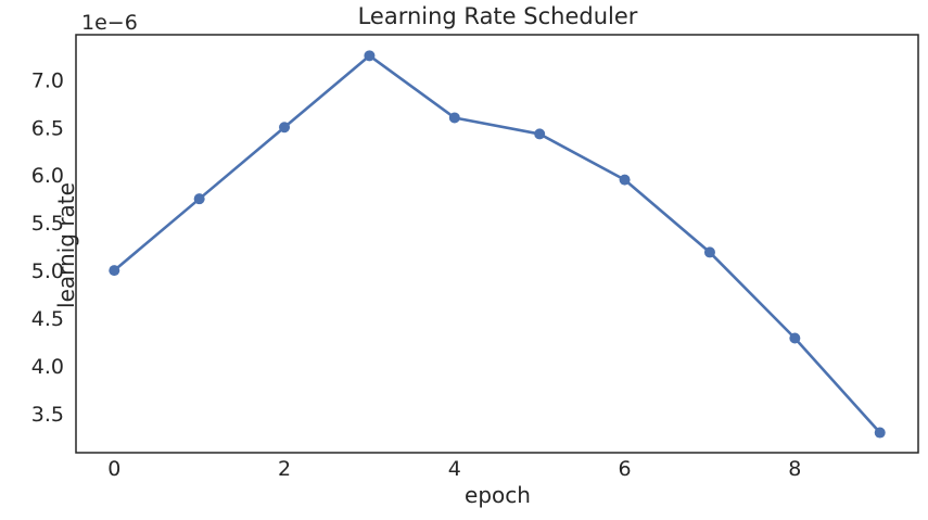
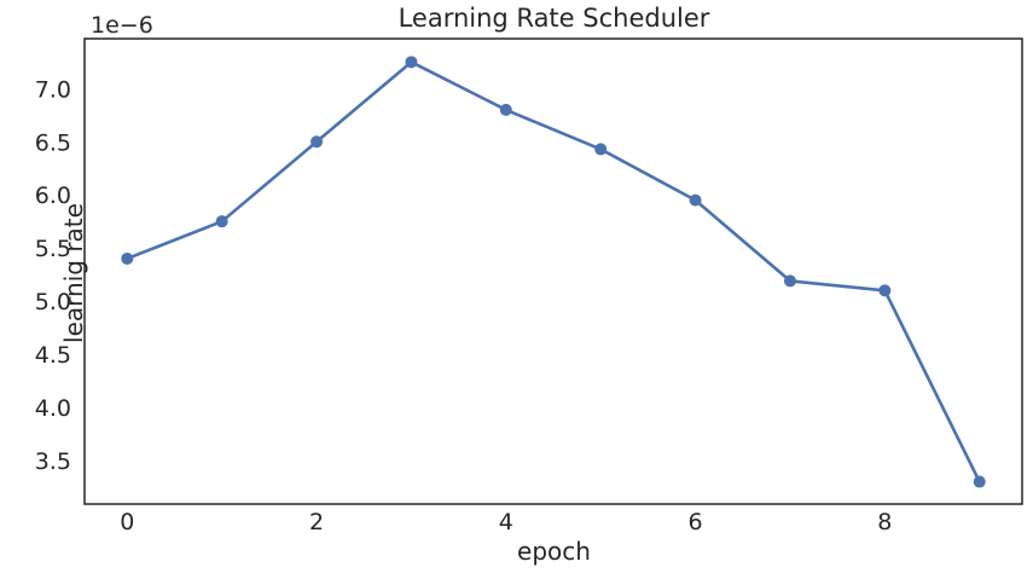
0: 5.0 -> 5.4
4: 6.6 -> 6.8
8: 4.3 -> 5.1
